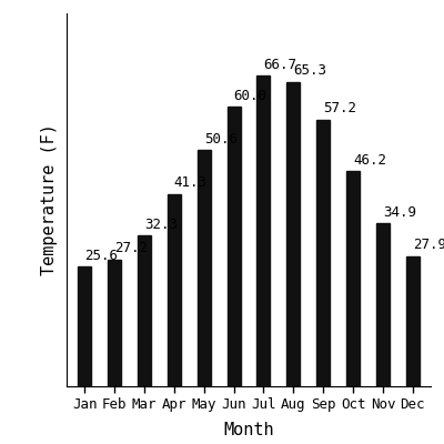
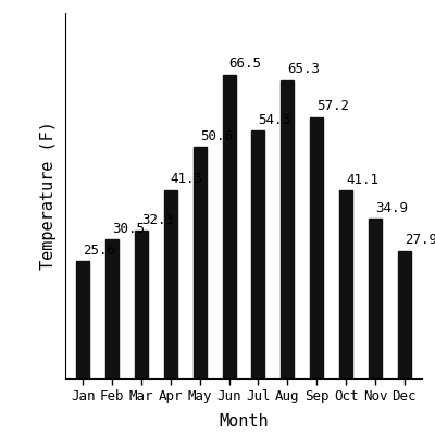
Feb: 27.2 -> 30.5
Jun: 60.0 -> 66.5
Jul: 66.7 -> 54.3
Oct: 46.2 -> 41.1
